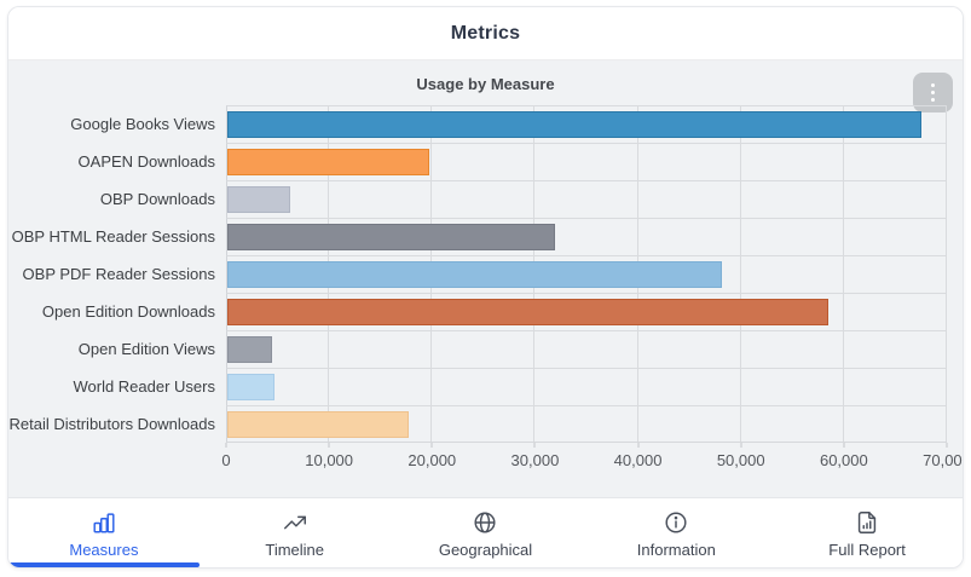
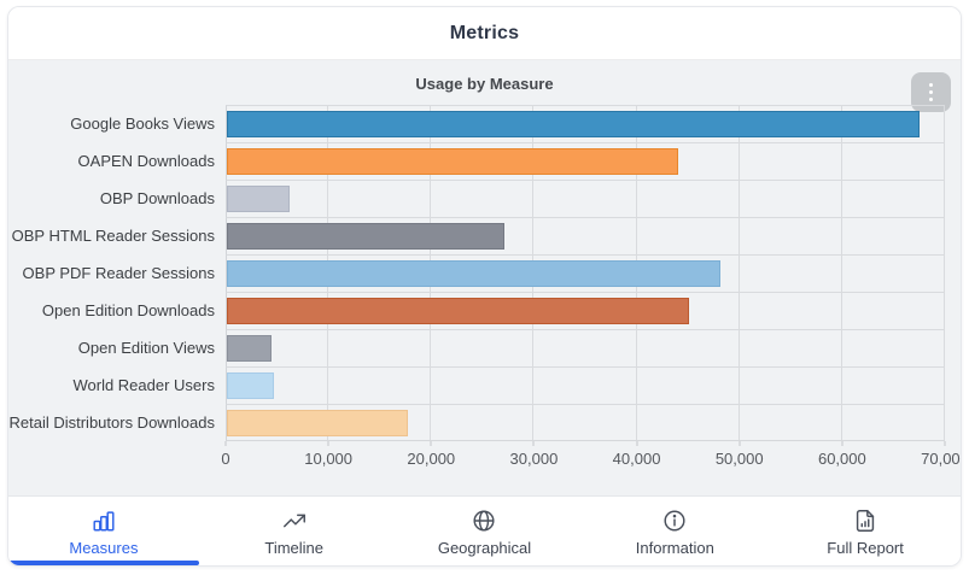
OAPEN Downloads: 20000 -> 44000
OBP HTML Reader Sessions: 32000 -> 27000
Open Edition Downloads: 58000 -> 45000
